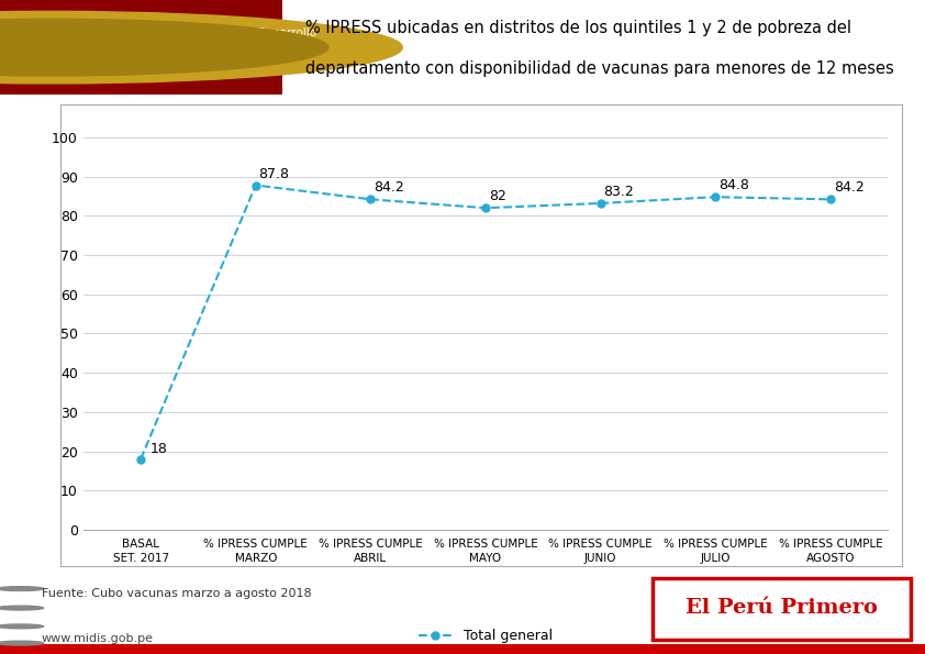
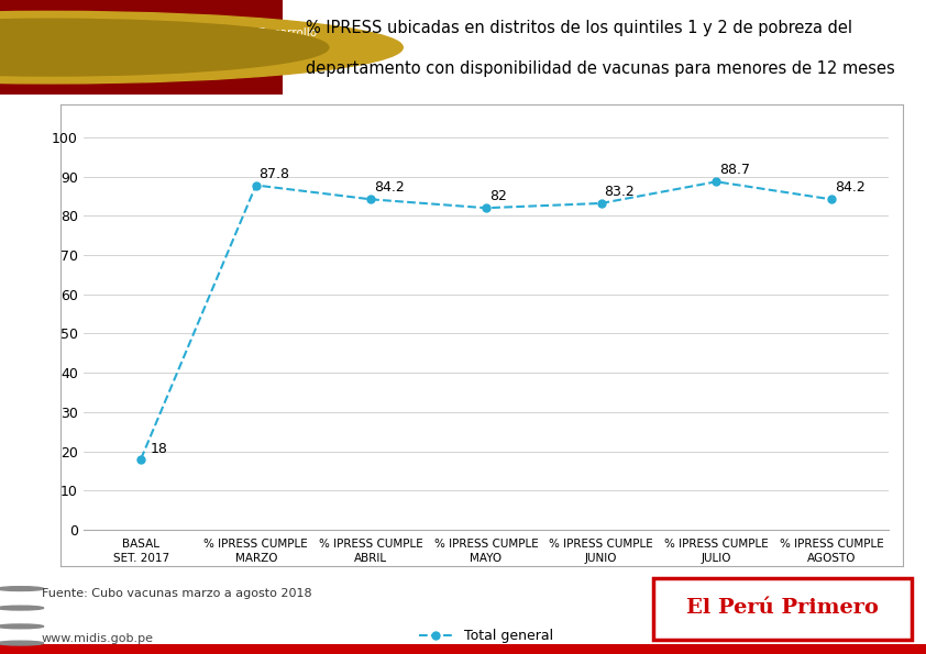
% IPRESS CUMPLE JULIO: 84.8 -> 88.7
